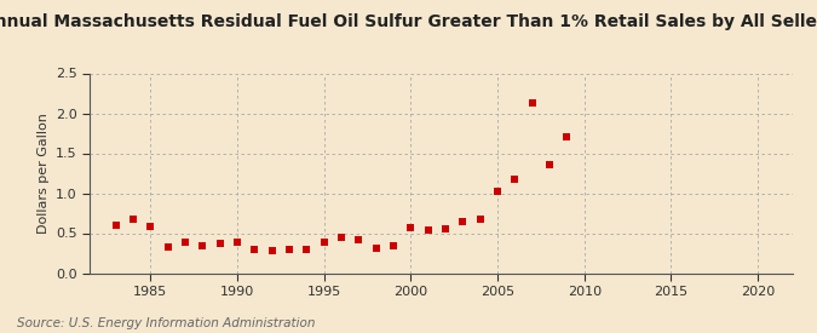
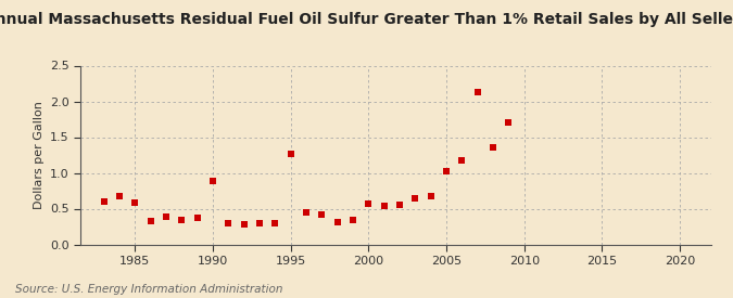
1990: 0.38 -> 0.88
1995: 0.39 -> 1.26
